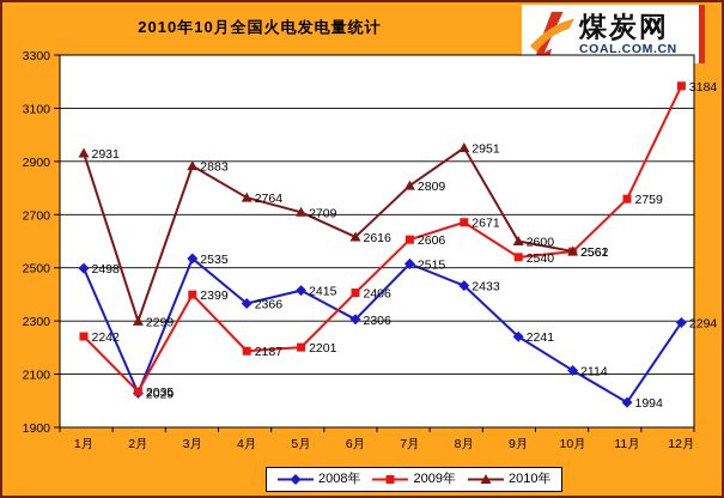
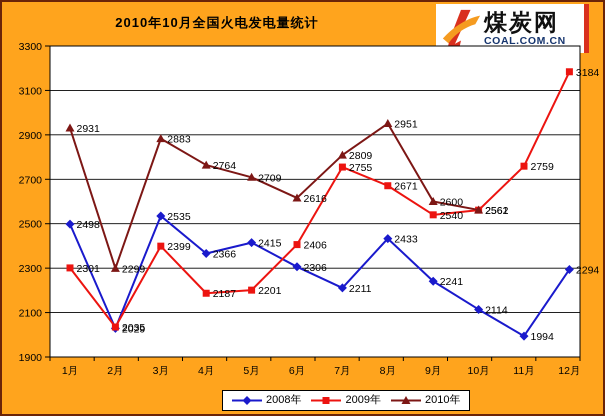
2009年/1月: 2242 -> 2301
2008年/7月: 2515 -> 2211
2009年/7月: 2606 -> 2755
